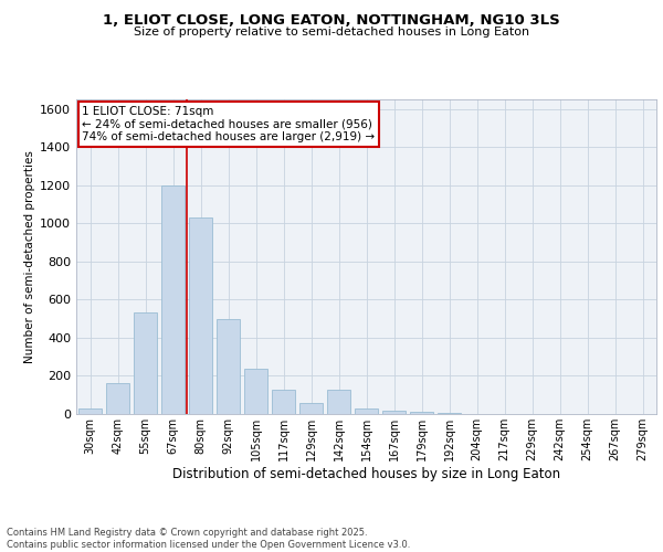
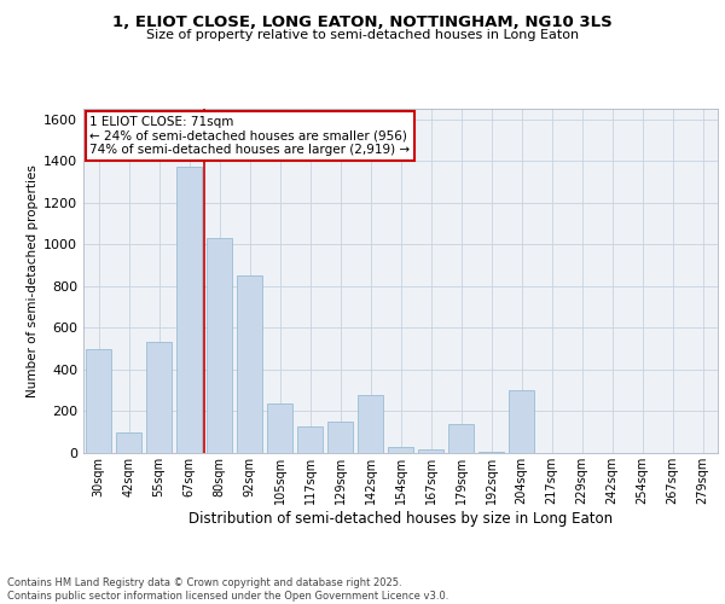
30sqm: 30 -> 500
42sqm: 160 -> 100
67sqm: 1200 -> 1370
92sqm: 500 -> 850
129sqm: 60 -> 150
142sqm: 130 -> 280
179sqm: 10 -> 140
204sqm: 0 -> 300
